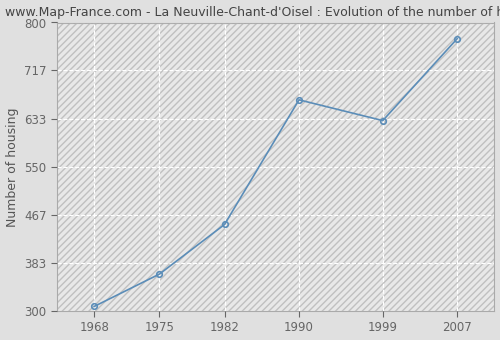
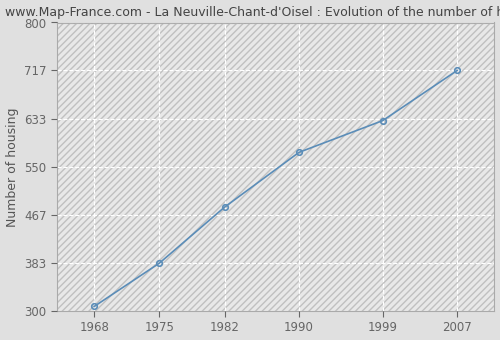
1975: 364 -> 383
1982: 450 -> 480
1990: 666 -> 575
2007: 772 -> 717
